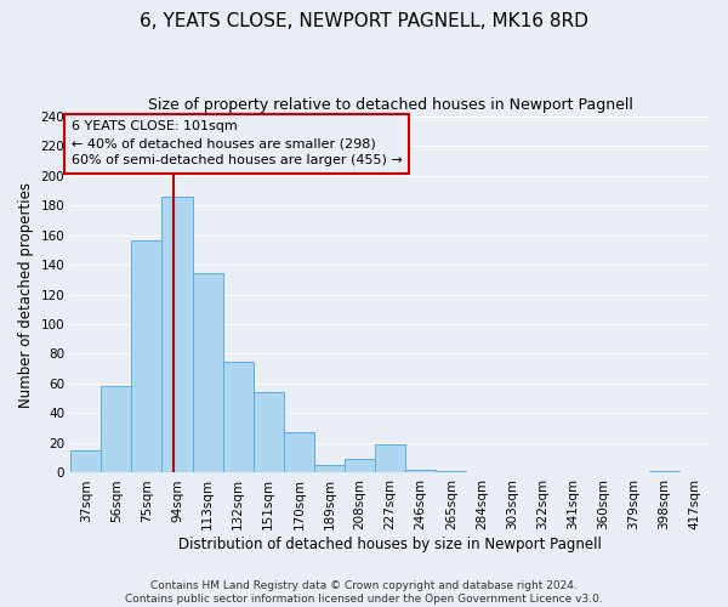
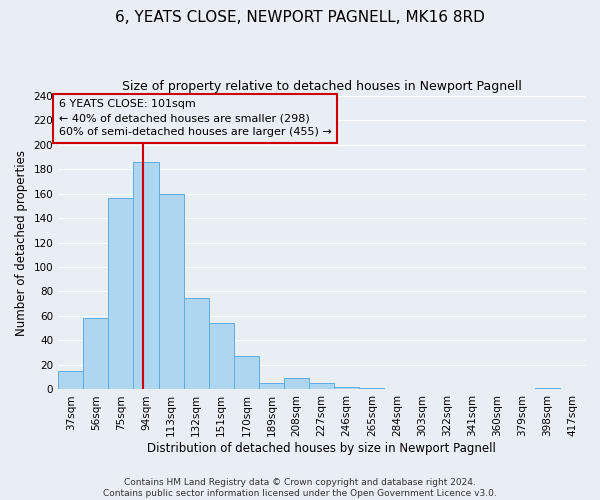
113sqm: 134 -> 160
227sqm: 19 -> 5
